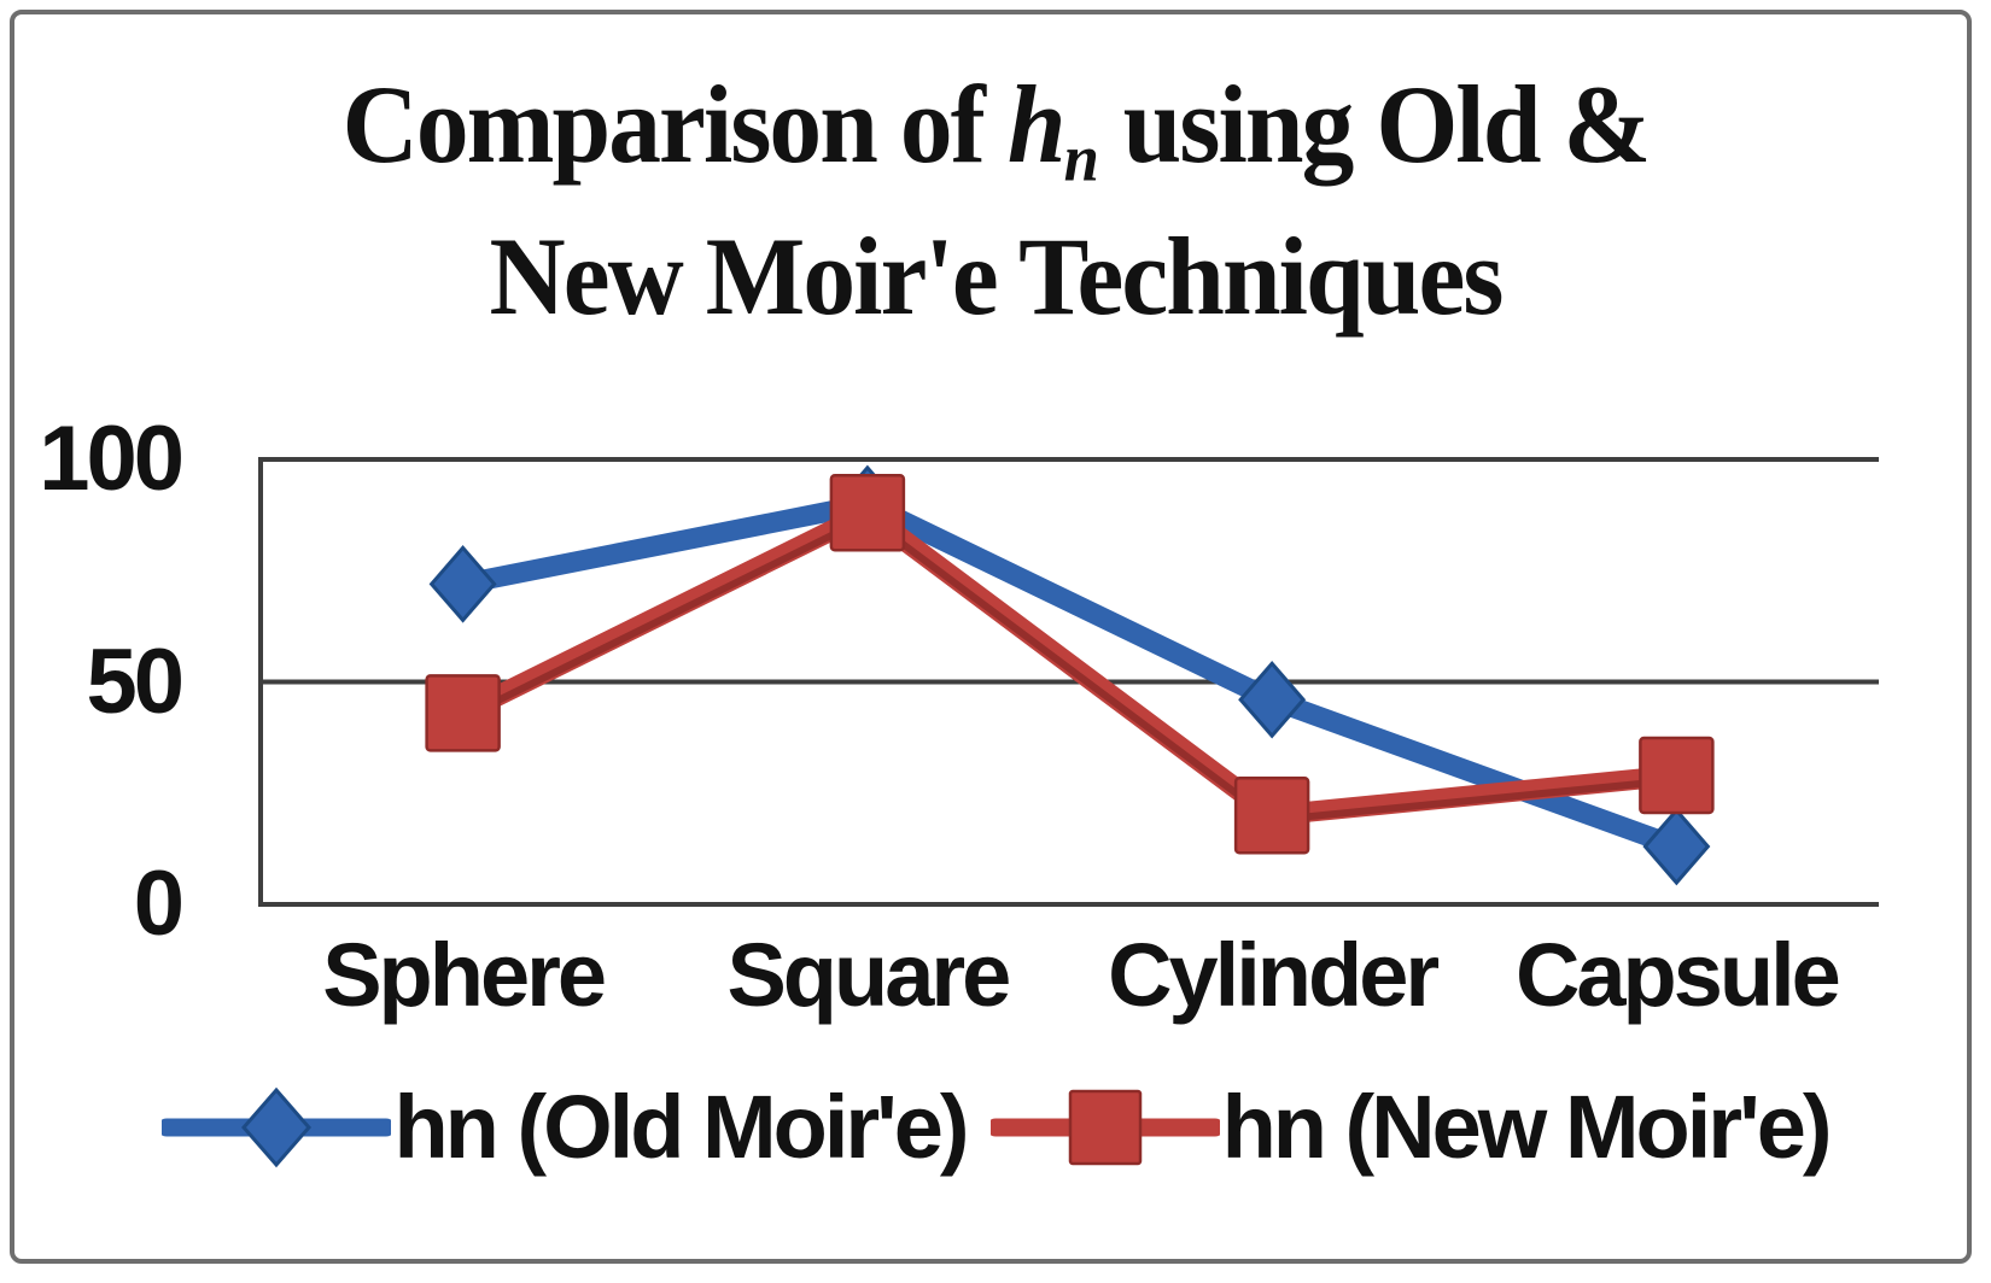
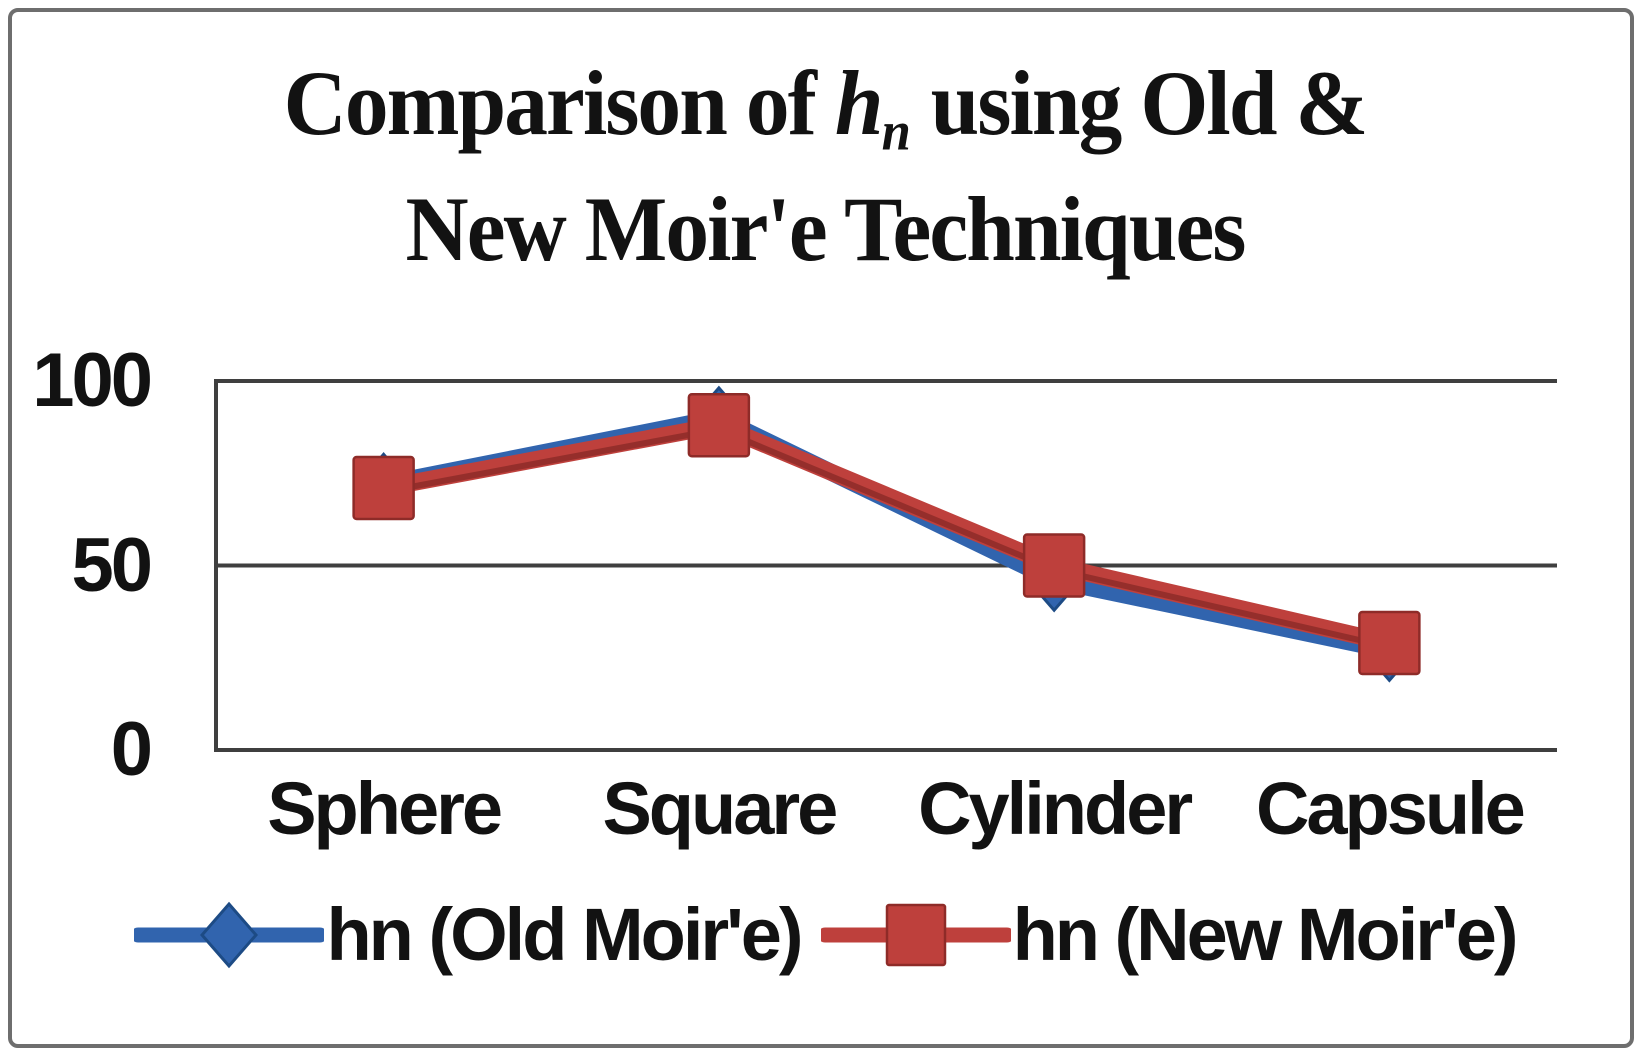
hn (New Moir'e)/Sphere: 43 -> 71
hn (New Moir'e)/Cylinder: 20 -> 50
hn (Old Moir'e)/Capsule: 13 -> 27
